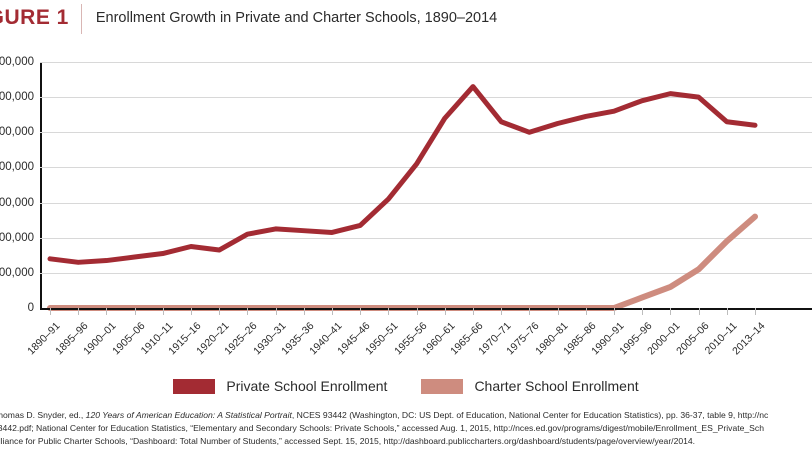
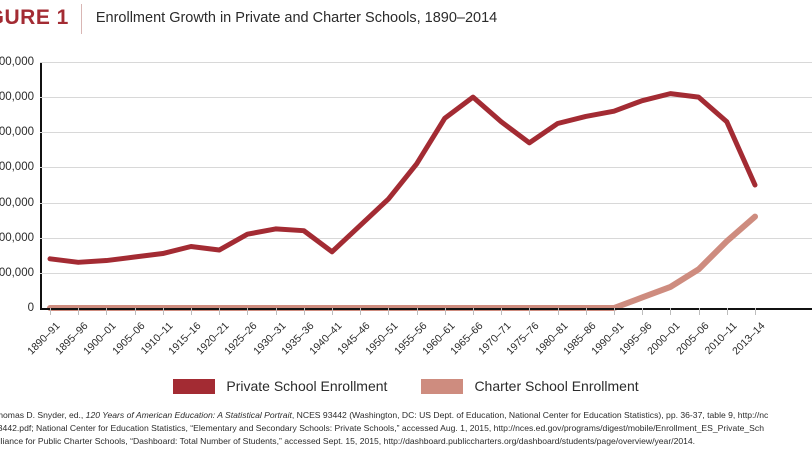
Private School Enrollment/1940–41: 2200000 -> 1600000
Private School Enrollment/1965–66: 6300000 -> 6000000
Private School Enrollment/1975–76: 5000000 -> 4700000
Private School Enrollment/2013–14: 5200000 -> 3500000
